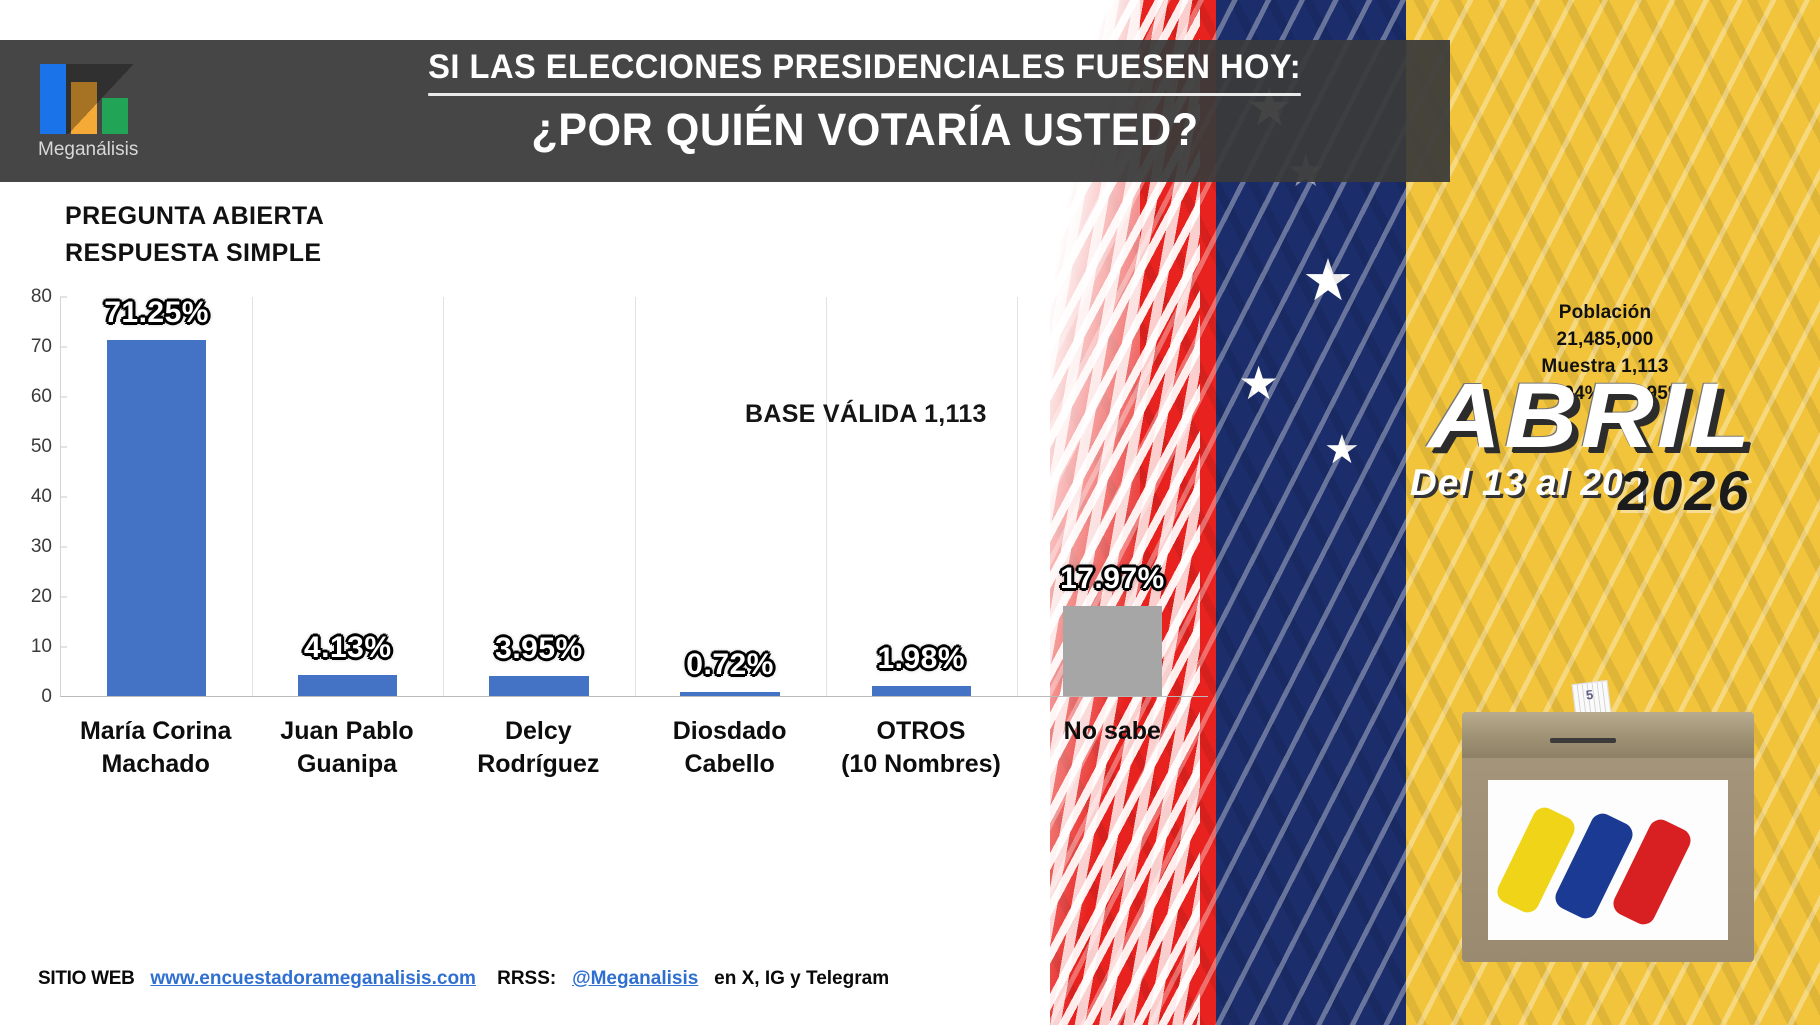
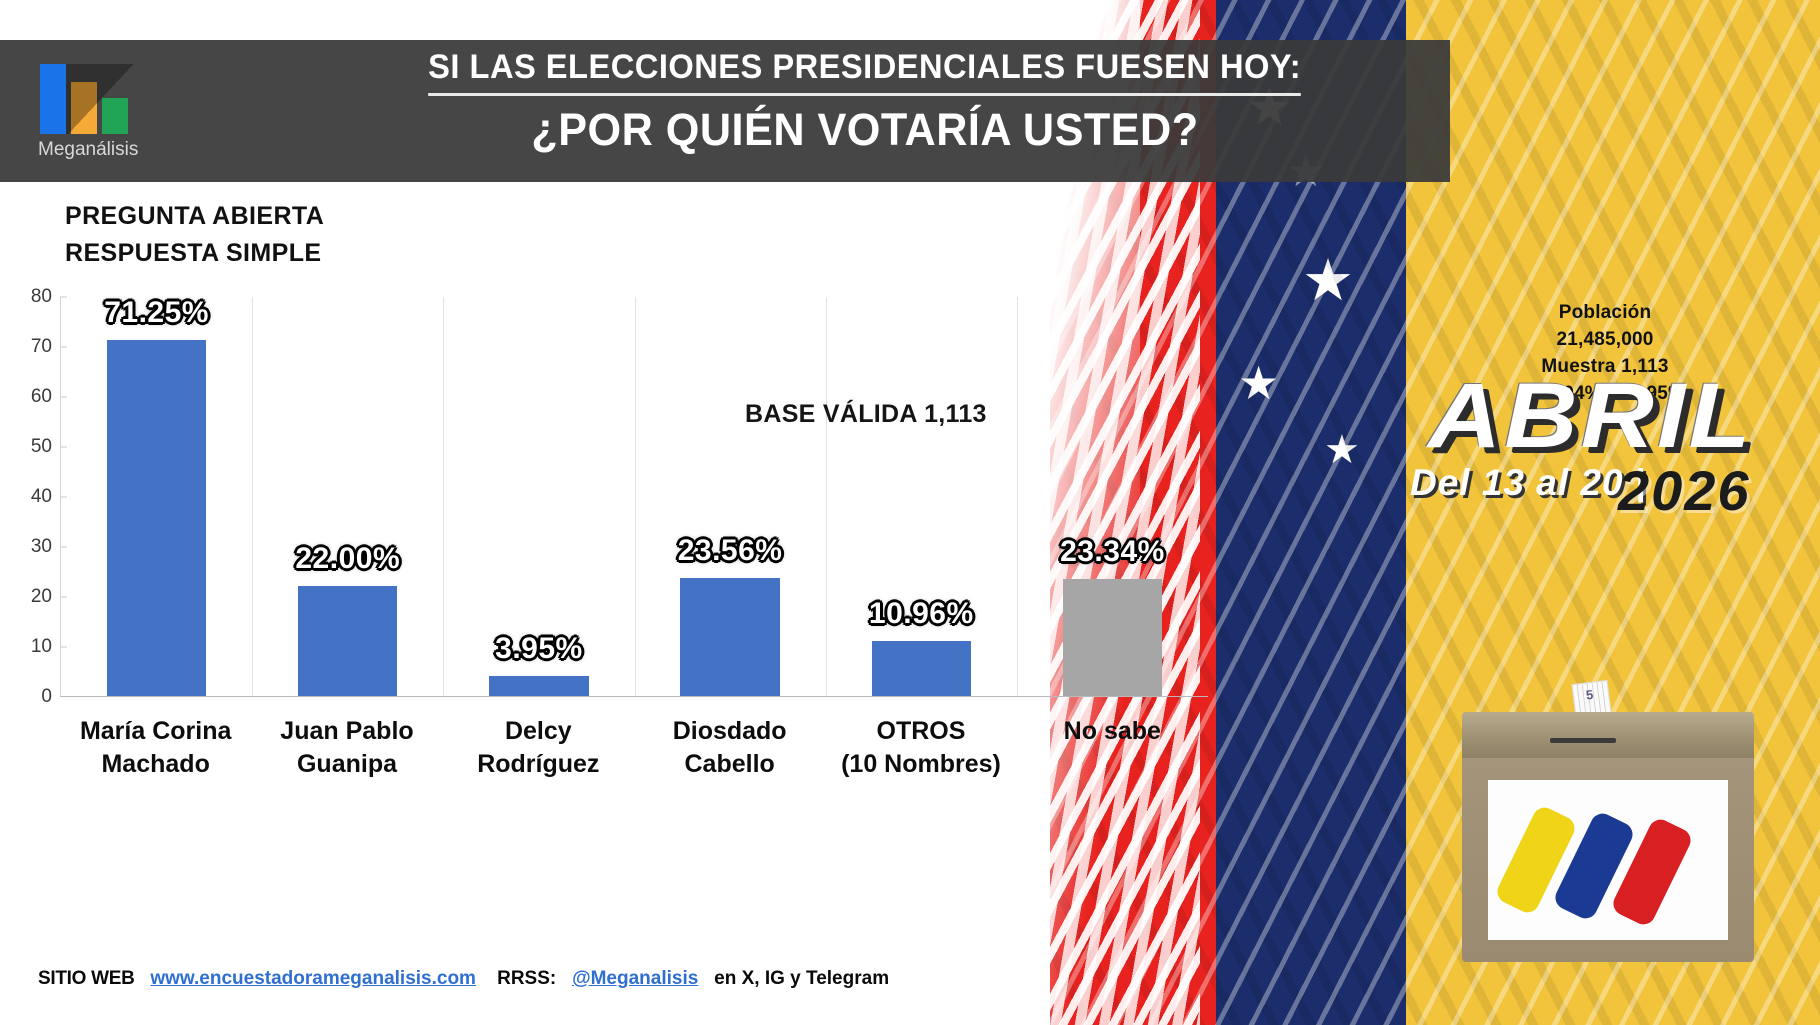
Juan Pablo Guanipa: 4.13% -> 22.00%
Diosdado Cabello: 0.72% -> 23.56%
OTROS (10 Nombres): 1.98% -> 10.96%
No sabe: 17.97% -> 23.34%
